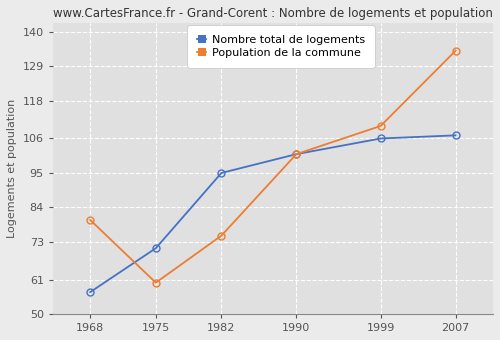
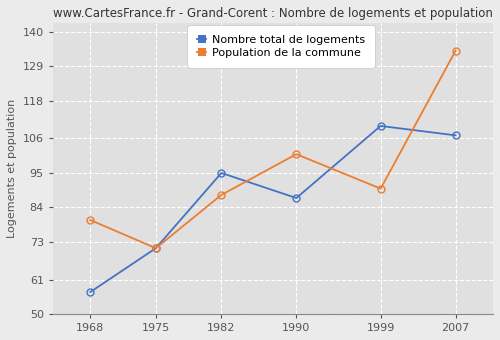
Population de la commune/1975: 60 -> 71
Population de la commune/1982: 75 -> 88
Nombre total de logements/1990: 101 -> 87
Nombre total de logements/1999: 106 -> 110
Population de la commune/1999: 110 -> 90
